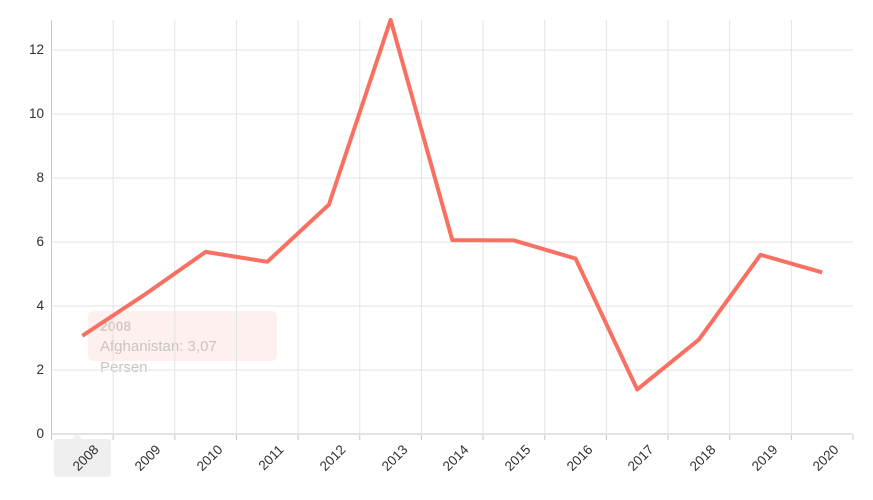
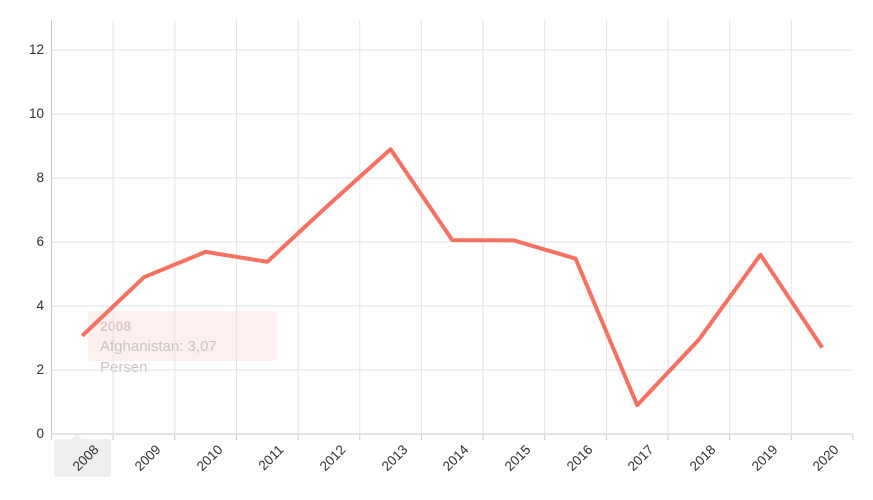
2009: 4.3 -> 4.9
2013: 12.9 -> 8.9
2017: 1.4 -> 0.9
2020: 5.0 -> 2.7
